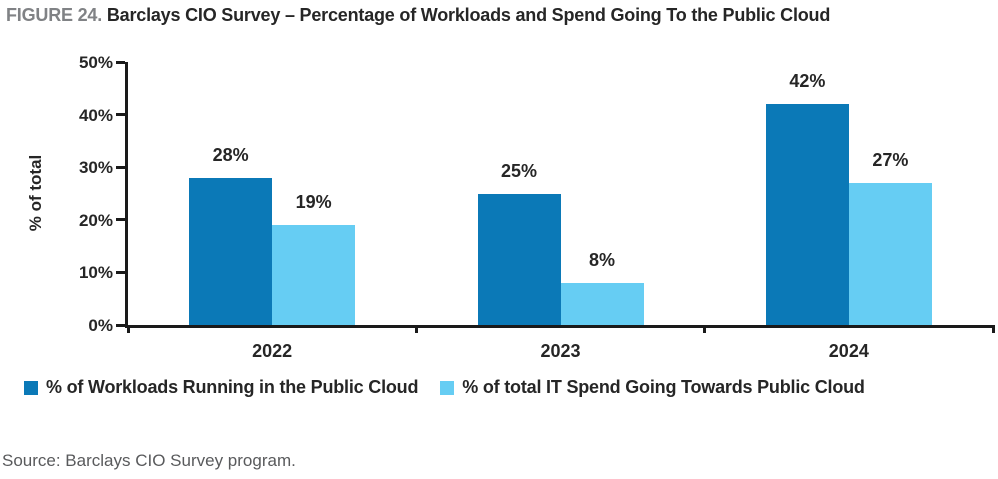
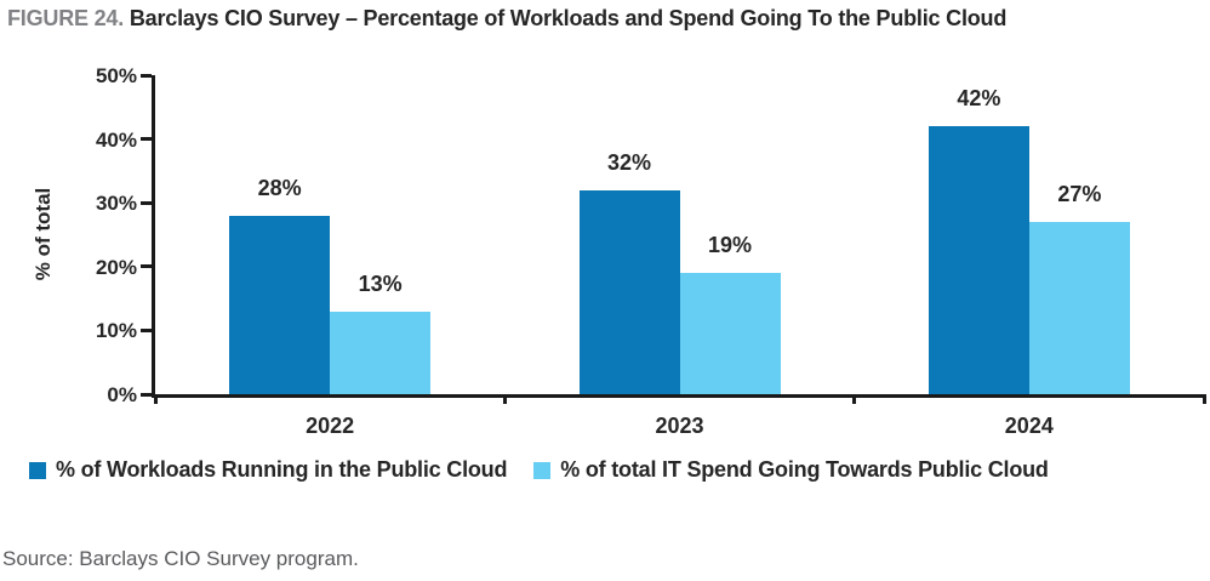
% of total IT Spend Going Towards Public Cloud/2022: 19% -> 13%
% of Workloads Running in the Public Cloud/2023: 25% -> 32%
% of total IT Spend Going Towards Public Cloud/2023: 8% -> 19%
